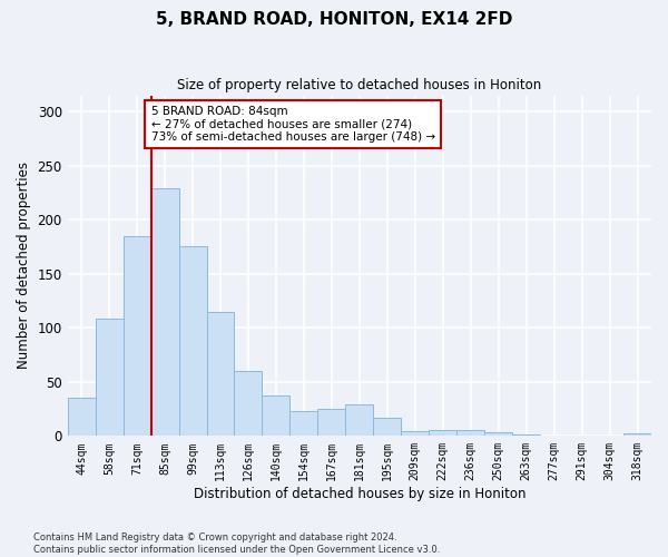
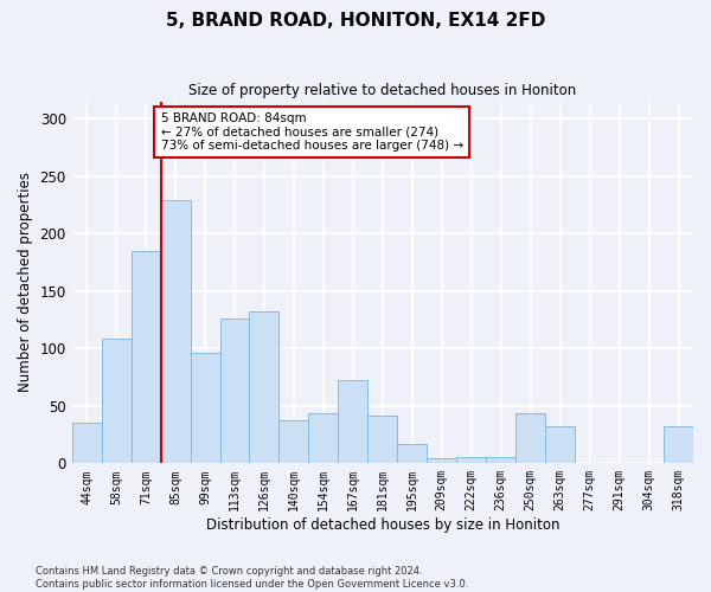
99sqm: 175 -> 96
113sqm: 115 -> 126
126sqm: 60 -> 132
154sqm: 23 -> 44
167sqm: 25 -> 72
181sqm: 29 -> 42
250sqm: 3 -> 44
263sqm: 1 -> 32
318sqm: 2 -> 32
